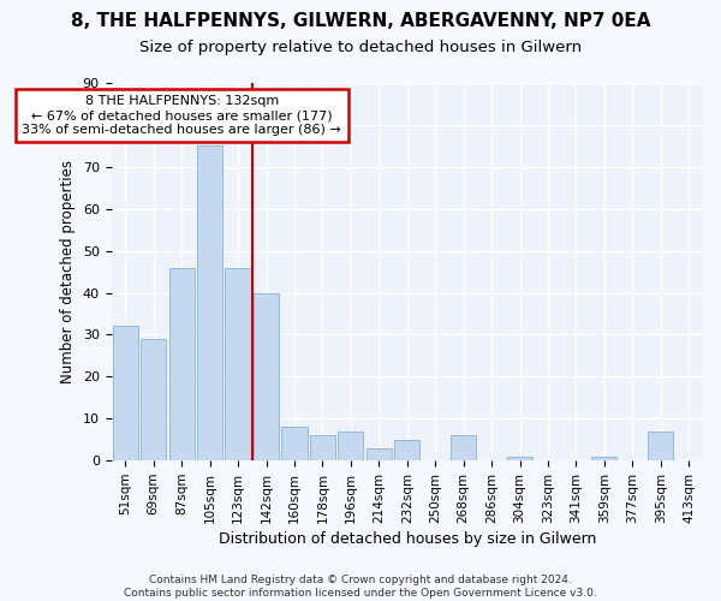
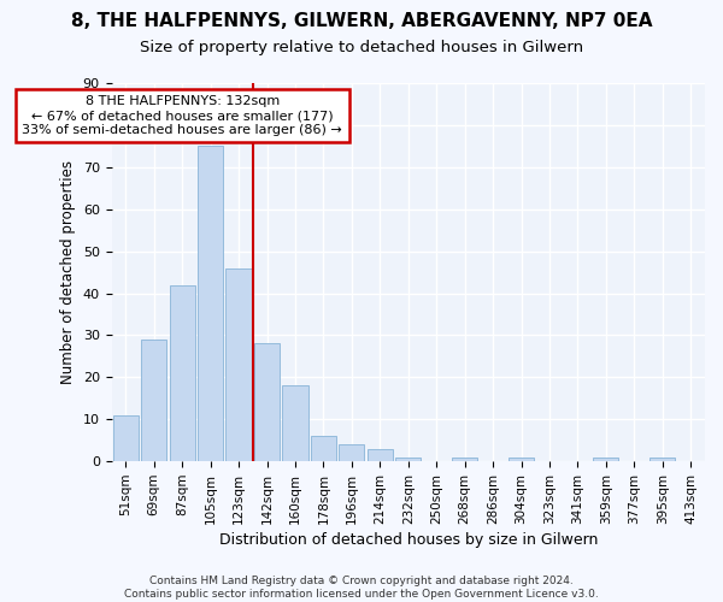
51sqm: 32 -> 11
87sqm: 46 -> 42
142sqm: 40 -> 28
160sqm: 8 -> 18
196sqm: 7 -> 4
232sqm: 5 -> 1
268sqm: 6 -> 1
395sqm: 7 -> 1
